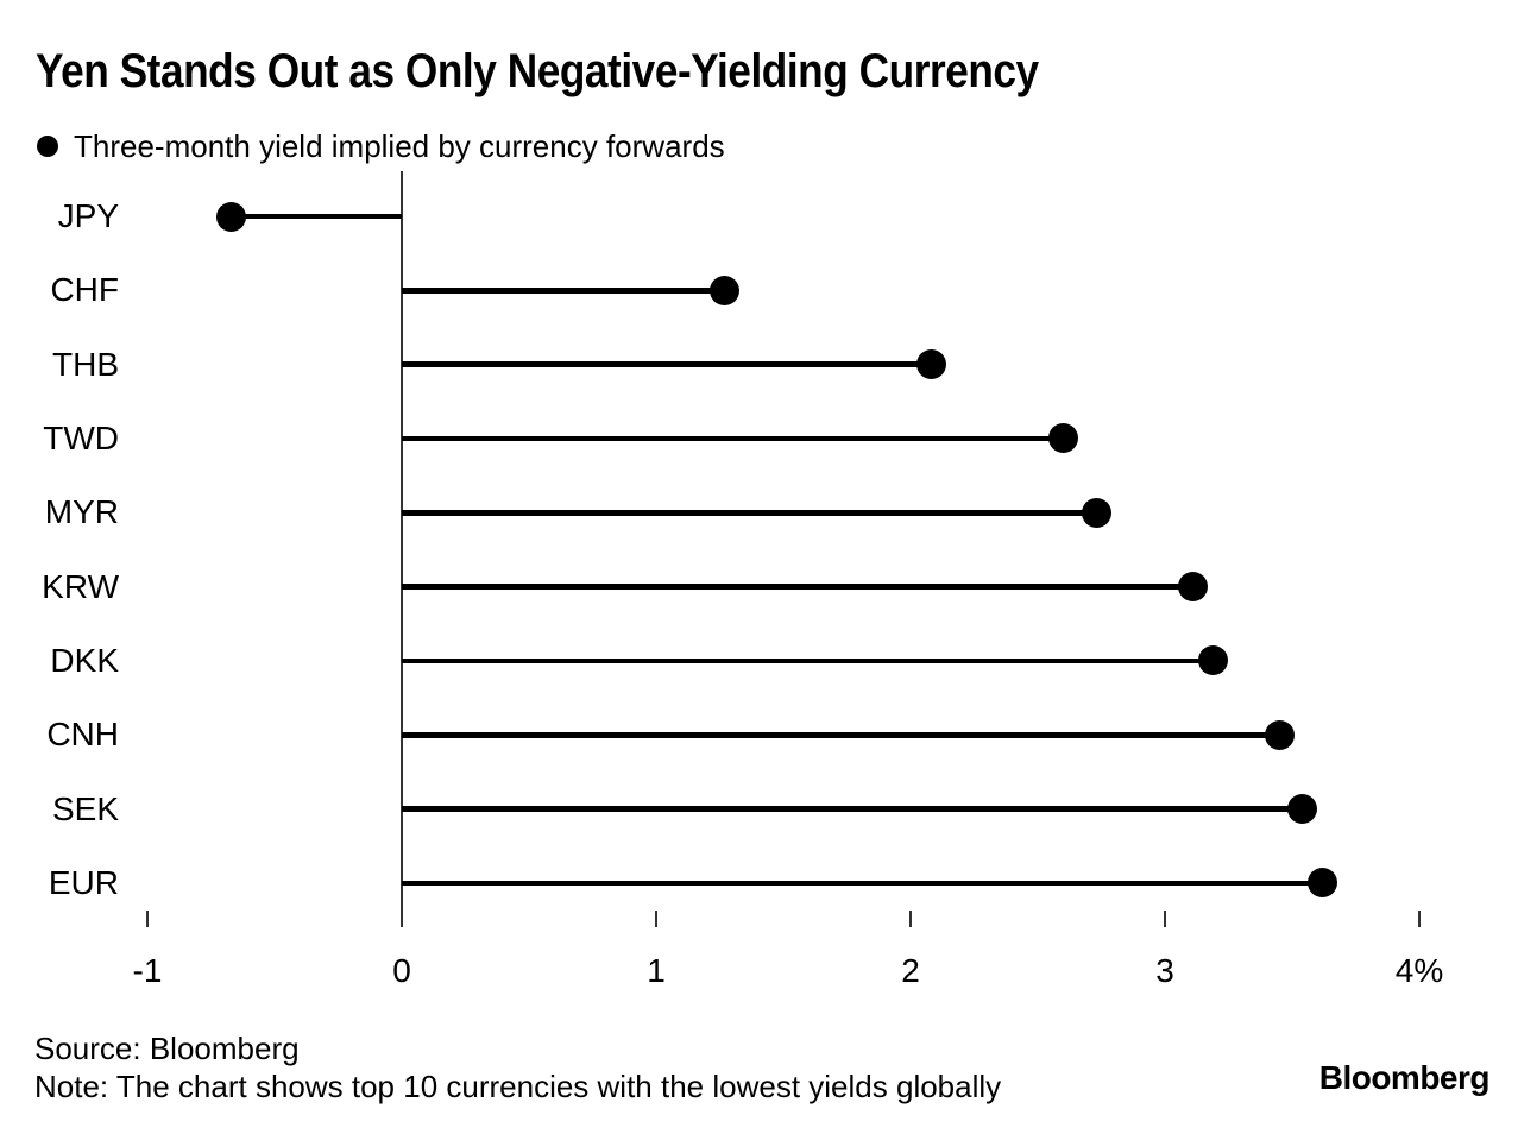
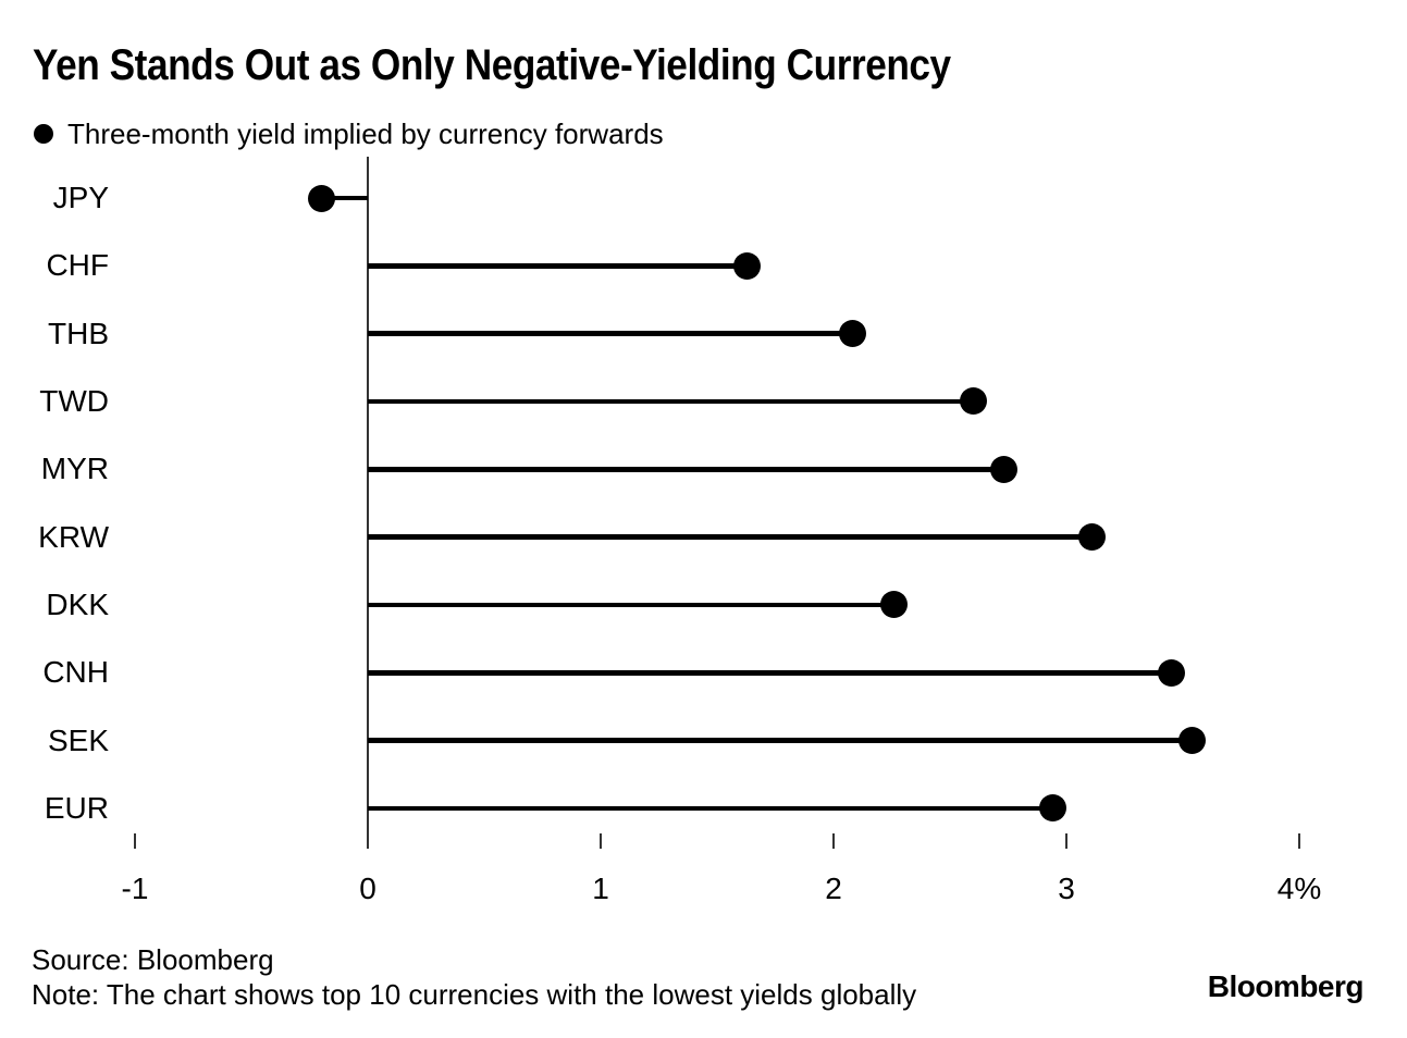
JPY: -0.67% -> -0.20%
CHF: 1.27% -> 1.63%
DKK: 3.19% -> 2.26%
EUR: 3.62% -> 2.94%
